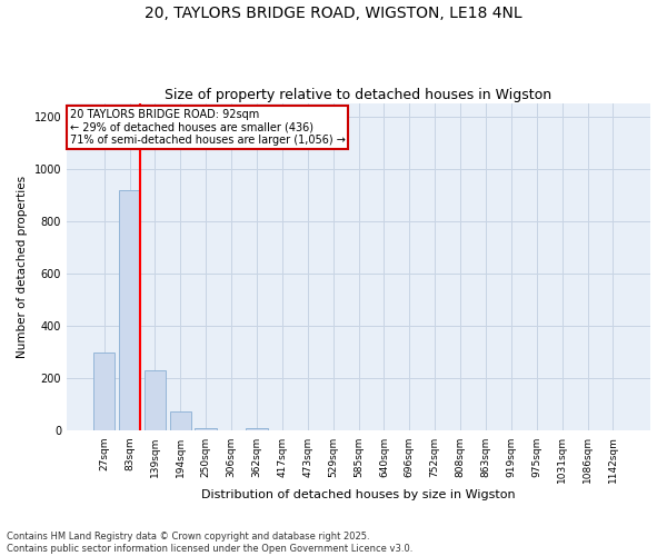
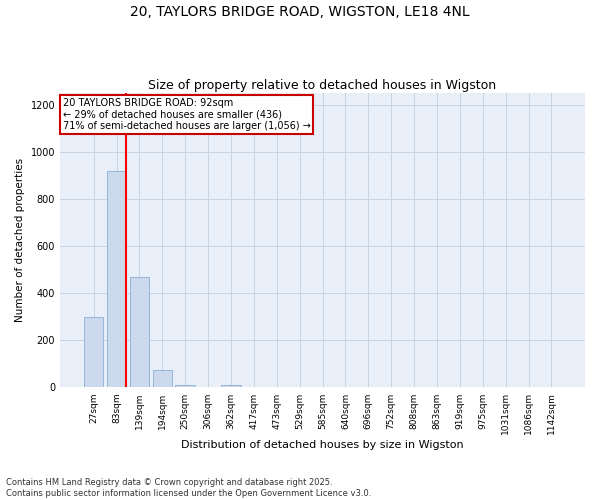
139sqm: 230 -> 470
